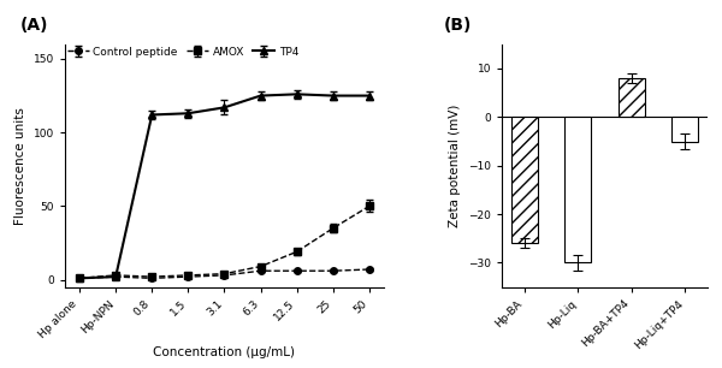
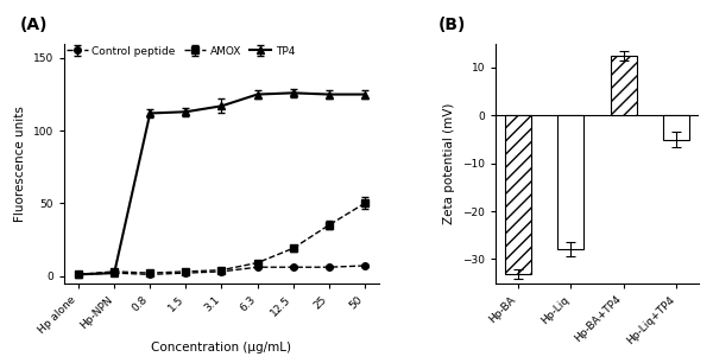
Hp-BA: -26.0 -> -33.0
Hp-Liq: -30.0 -> -28.0
Hp-BA+TP4: 8.0 -> 12.5
